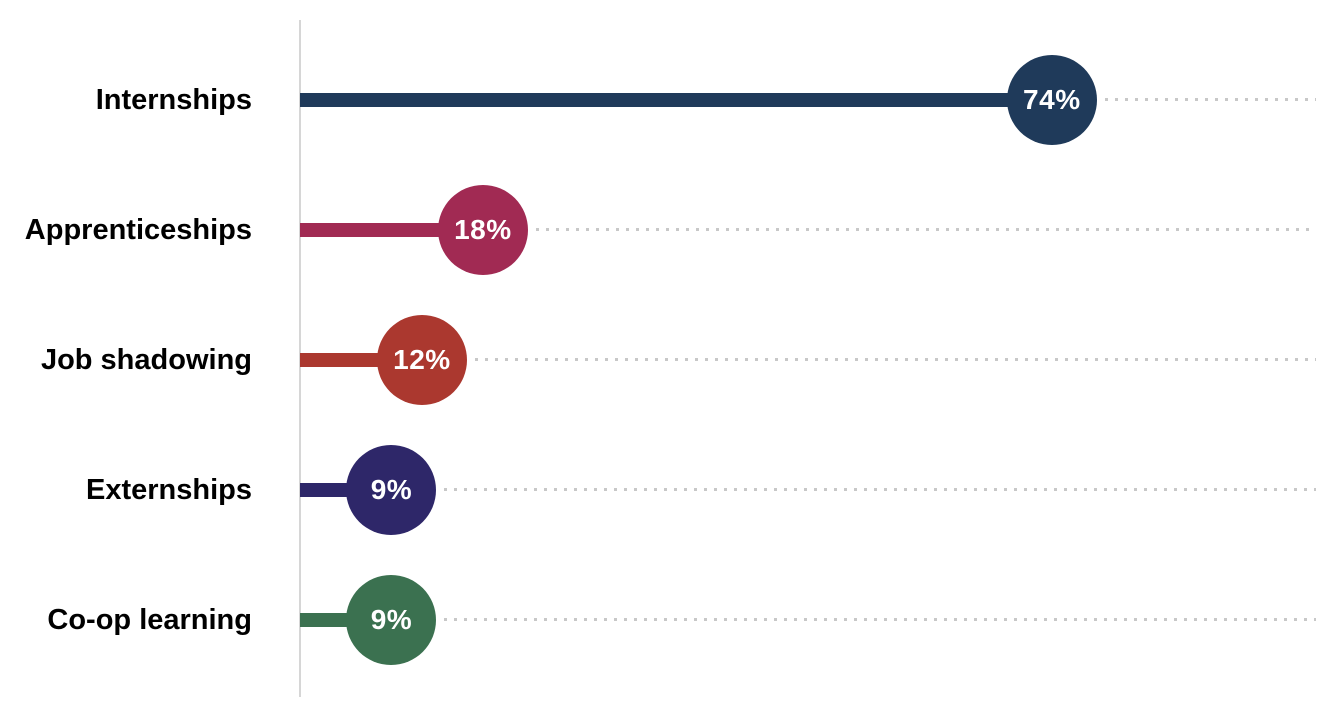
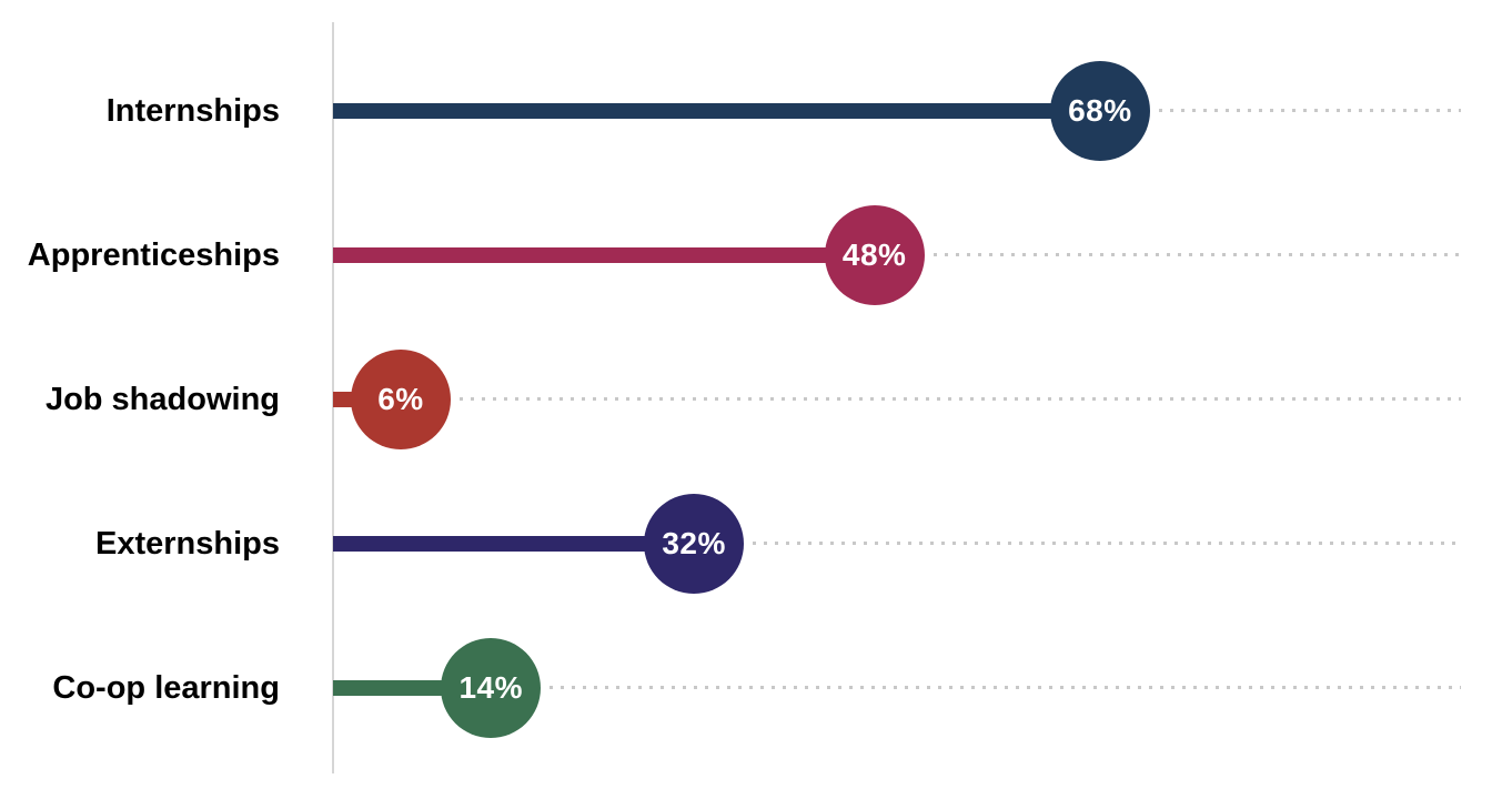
Internships: 74% -> 68%
Apprenticeships: 18% -> 48%
Job shadowing: 12% -> 6%
Externships: 9% -> 32%
Co-op learning: 9% -> 14%
